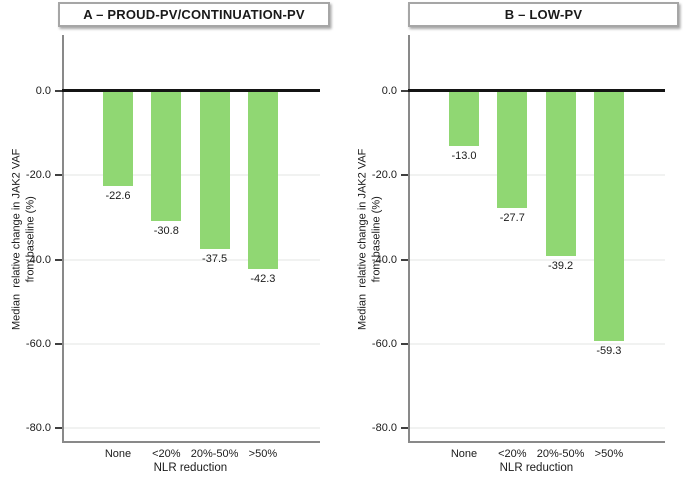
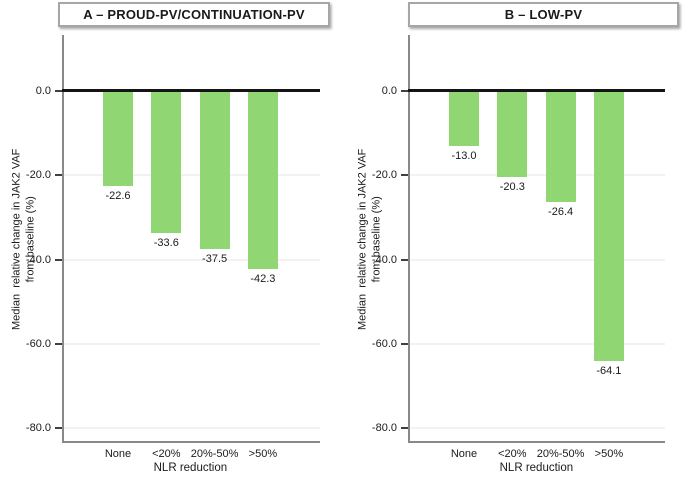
A – PROUD-PV/CONTINUATION-PV/<20%: -30.8 -> -33.6
B – LOW-PV/<20%: -27.7 -> -20.3
B – LOW-PV/20%-50%: -39.2 -> -26.4
B – LOW-PV/>50%: -59.3 -> -64.1
